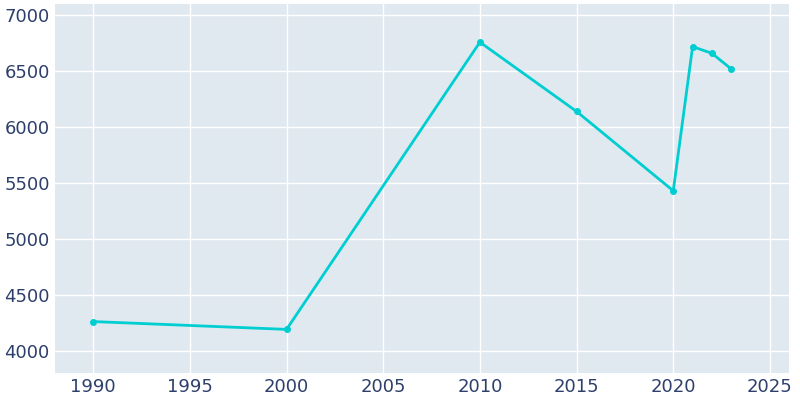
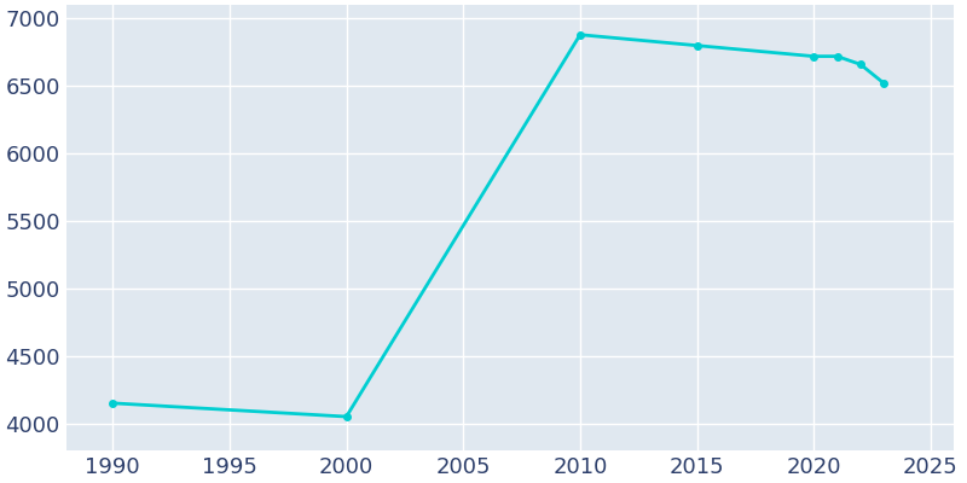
1990: 4260 -> 4150
2000: 4190 -> 4050
2010: 6760 -> 6880
2015: 6140 -> 6800
2020: 5430 -> 6720
